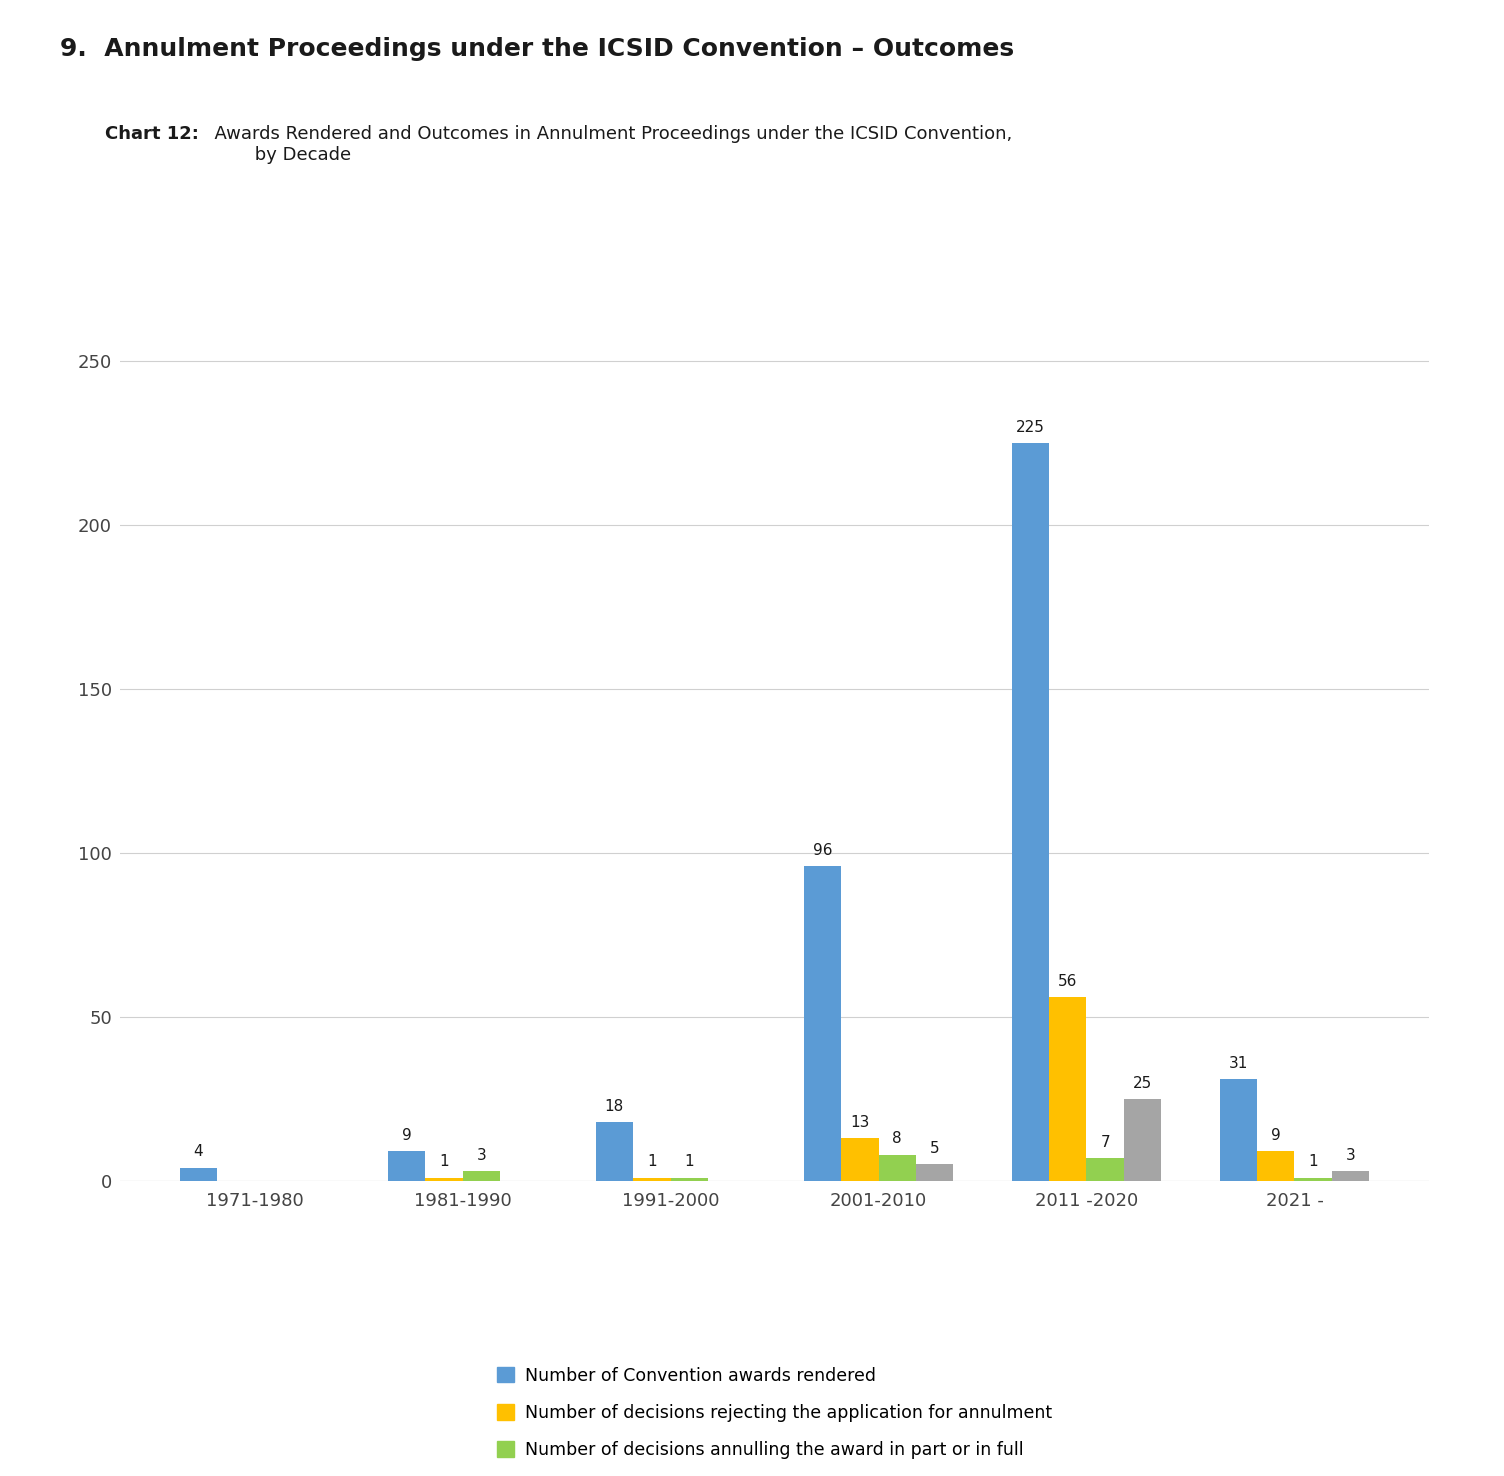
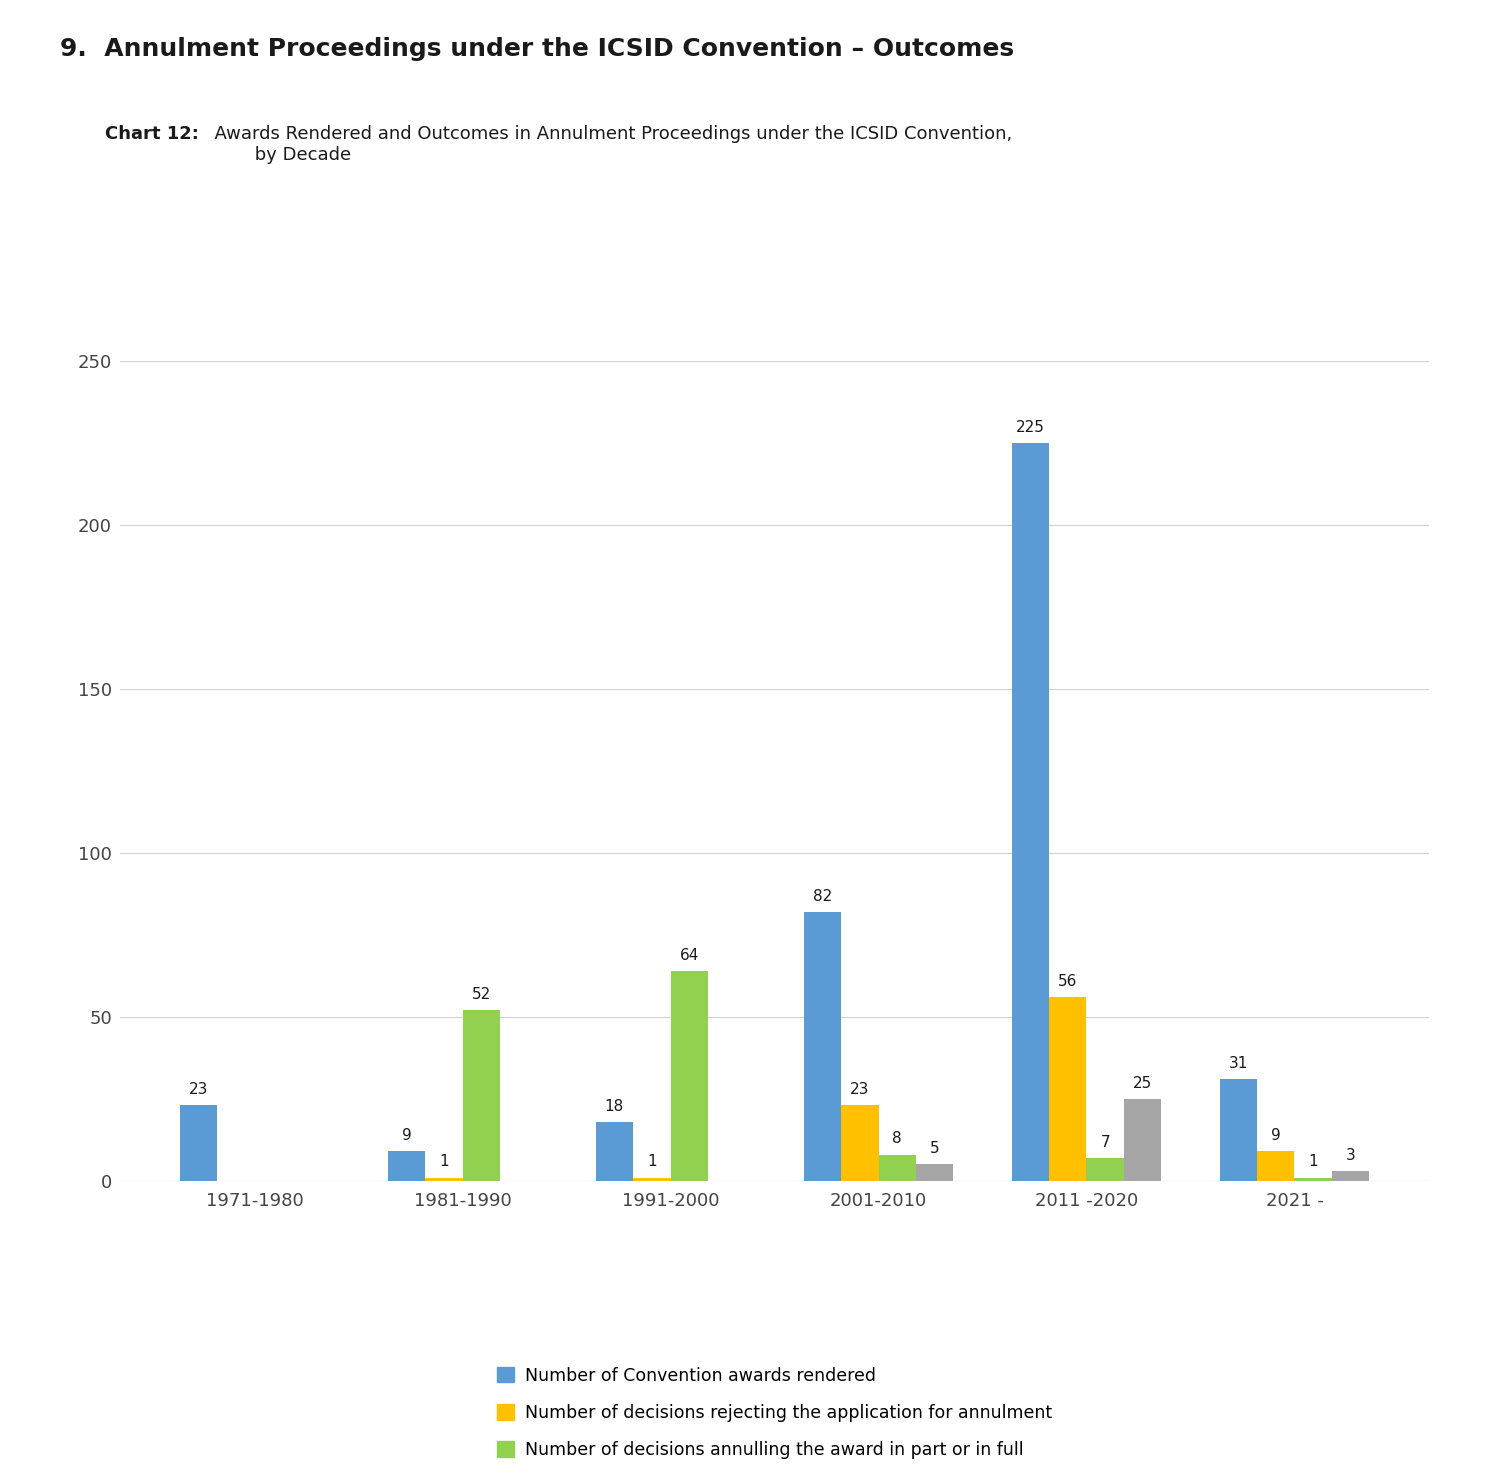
Number of Convention awards rendered/1971-1980: 4 -> 23
Number of decisions annulling the award in part or in full/1981-1990: 3 -> 52
Number of decisions annulling the award in part or in full/1991-2000: 1 -> 64
Number of Convention awards rendered/2001-2010: 96 -> 82
Number of decisions rejecting the application for annulment/2001-2010: 13 -> 23
